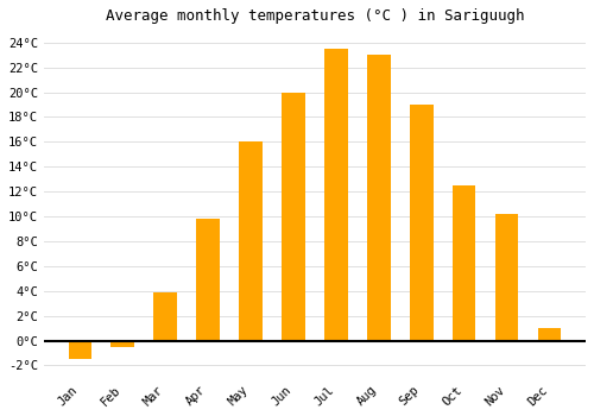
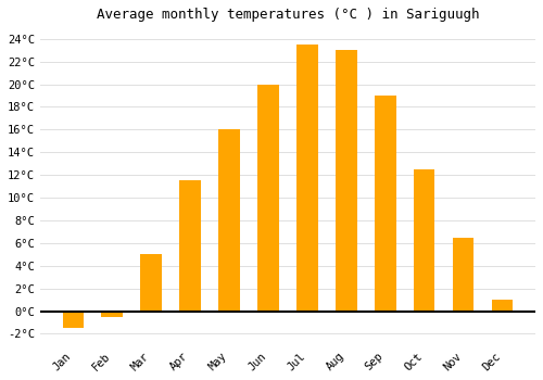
Mar: 3.9°C -> 5.0°C
Apr: 9.8°C -> 11.5°C
Nov: 10.2°C -> 6.5°C
